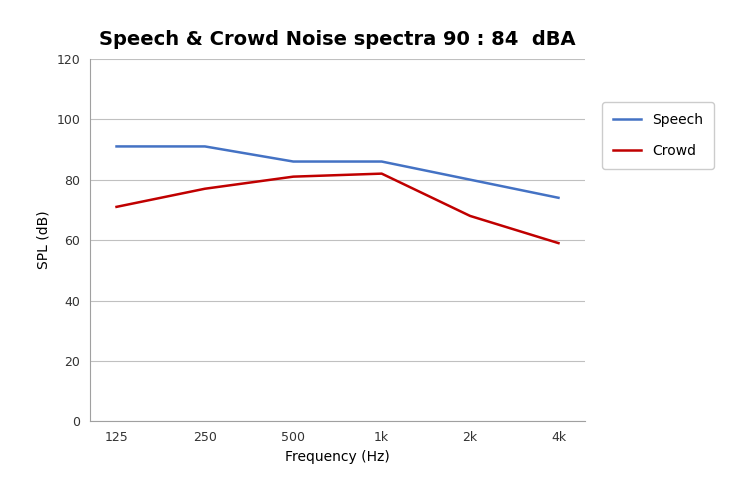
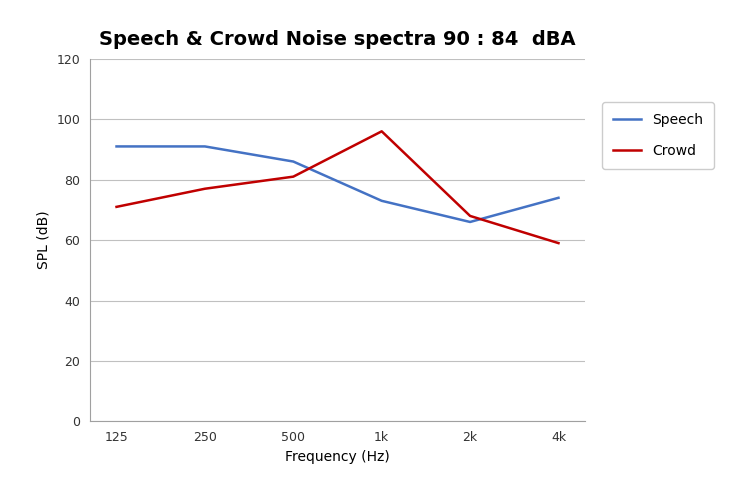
Speech/1k: 86 -> 73
Crowd/1k: 82 -> 96
Speech/2k: 80 -> 66
